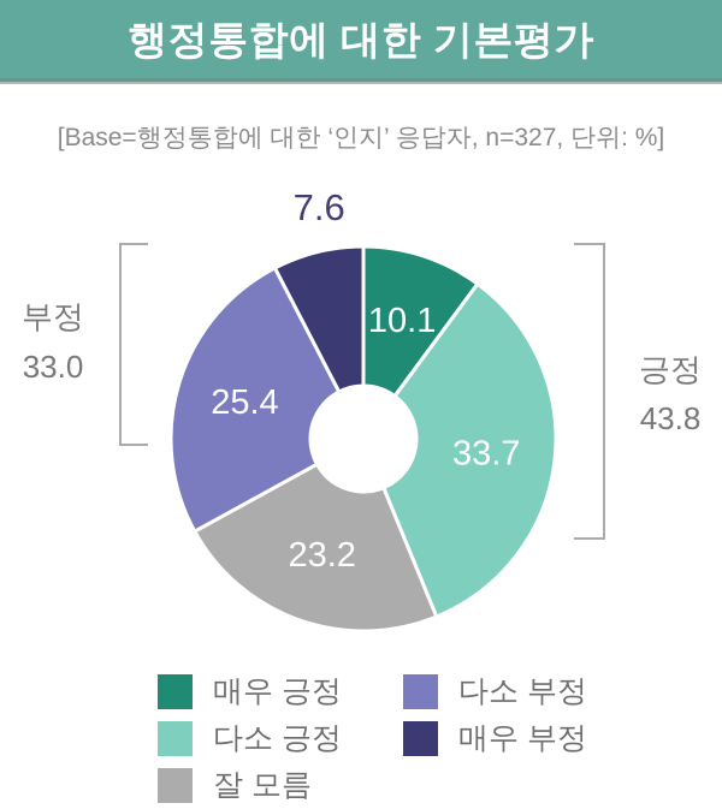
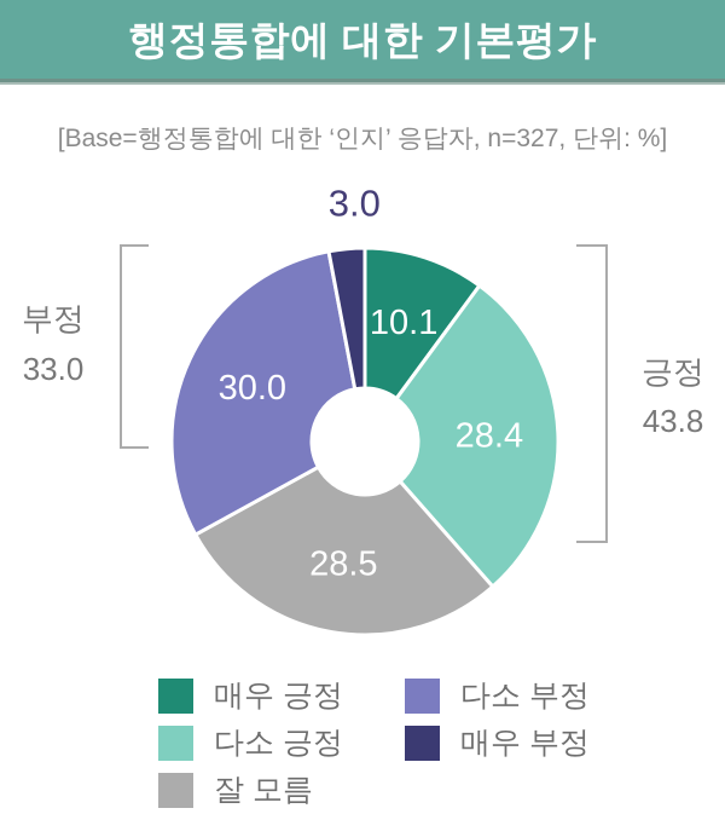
다소 긍정: 33.7 -> 28.4
잘 모름: 23.2 -> 28.5
다소 부정: 25.4 -> 30.0
매우 부정: 7.6 -> 3.0
